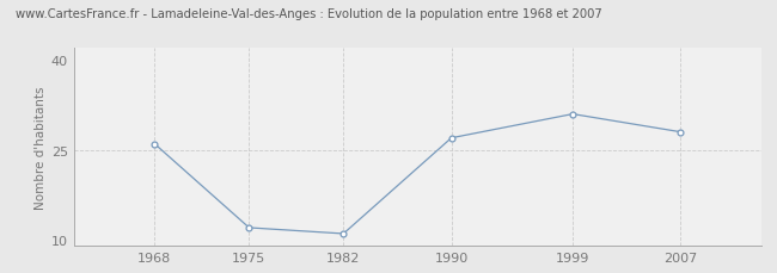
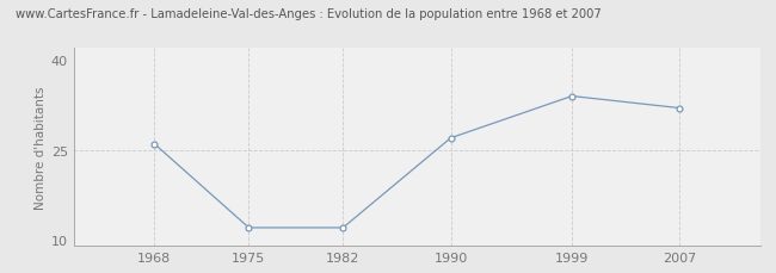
1982: 11 -> 12
1999: 31 -> 34
2007: 28 -> 32
